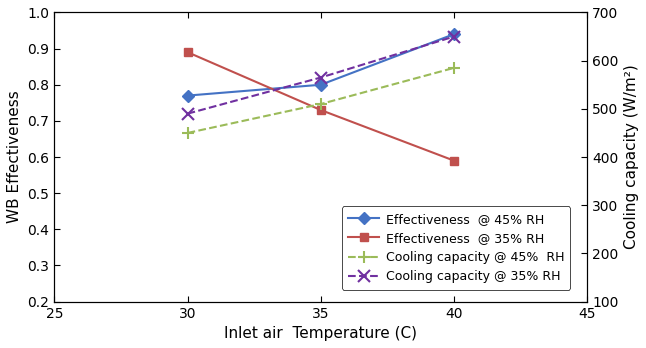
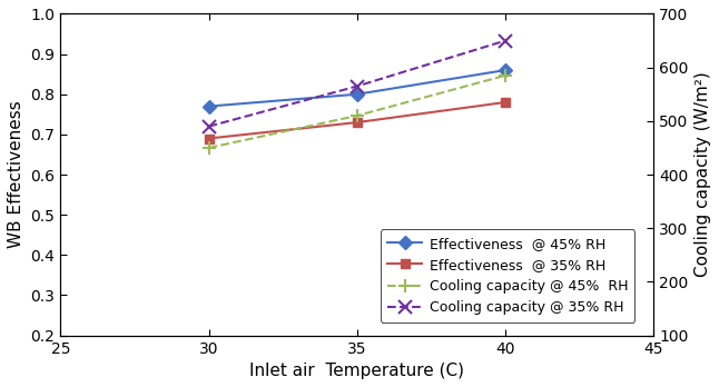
Effectiveness @ 35% RH/30: 0.89 -> 0.69
Effectiveness @ 45% RH/40: 0.94 -> 0.86
Effectiveness @ 35% RH/40: 0.59 -> 0.78
